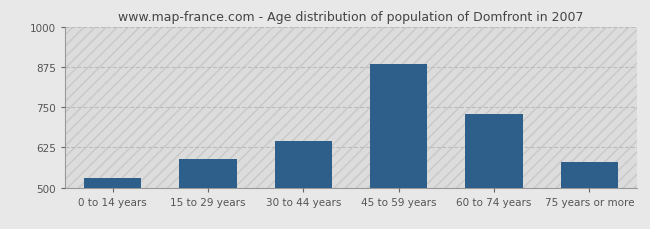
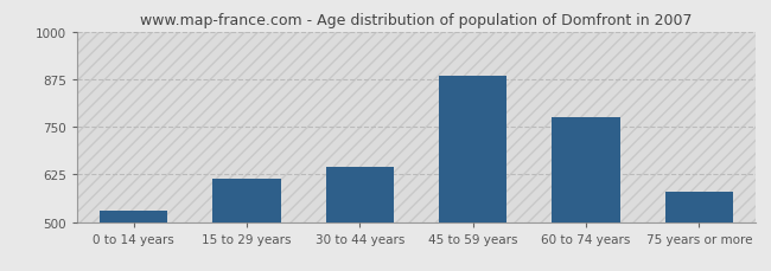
15 to 29 years: 590 -> 615
60 to 74 years: 730 -> 775
